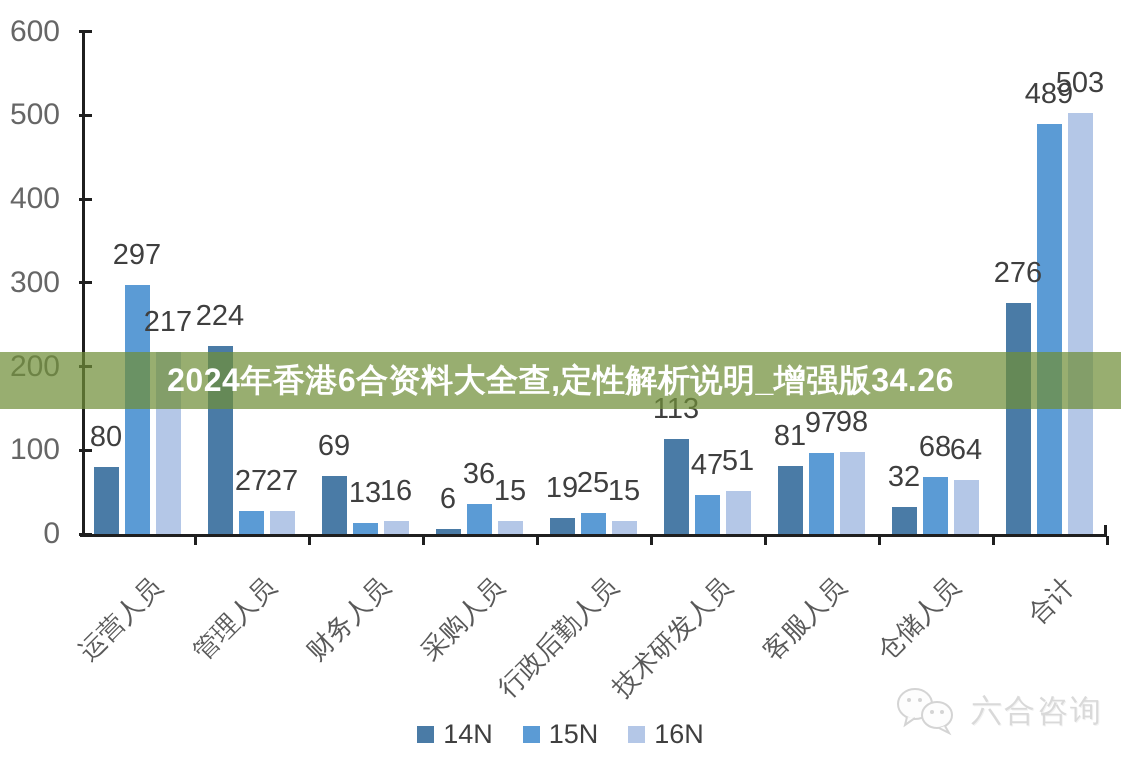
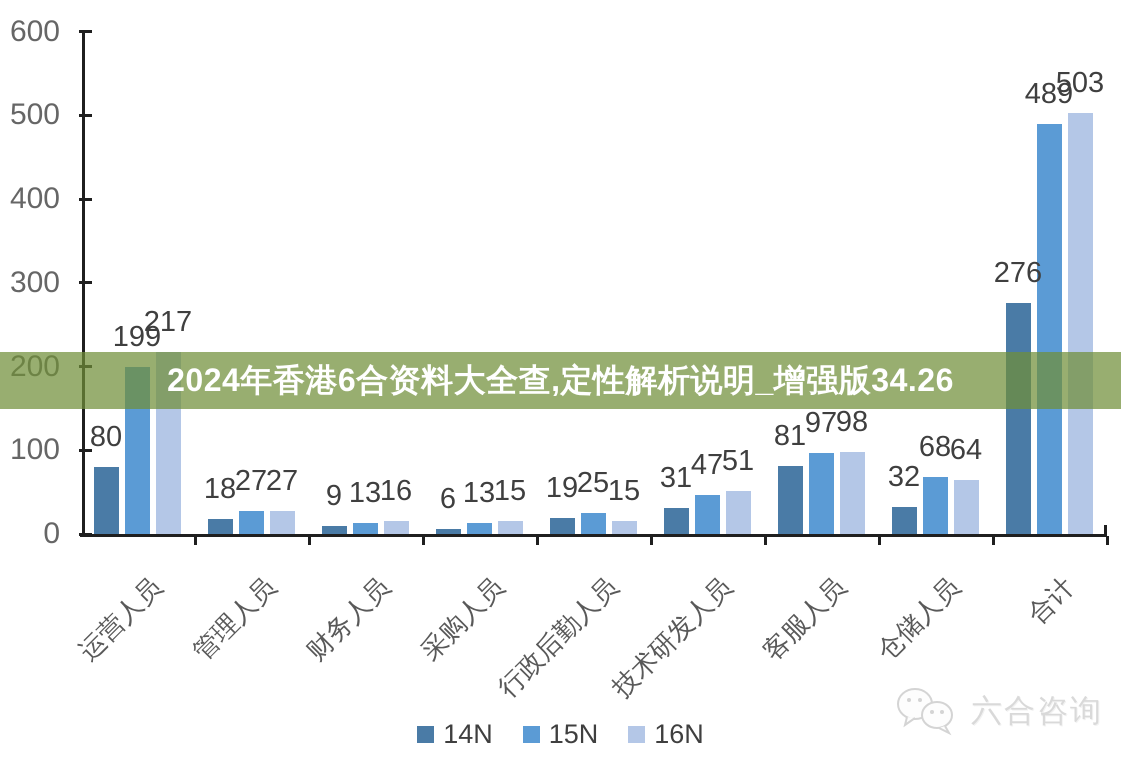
15N/运营人员: 297 -> 199
14N/管理人员: 224 -> 18
14N/财务人员: 69 -> 9
15N/采购人员: 36 -> 13
14N/技术研发人员: 113 -> 31
